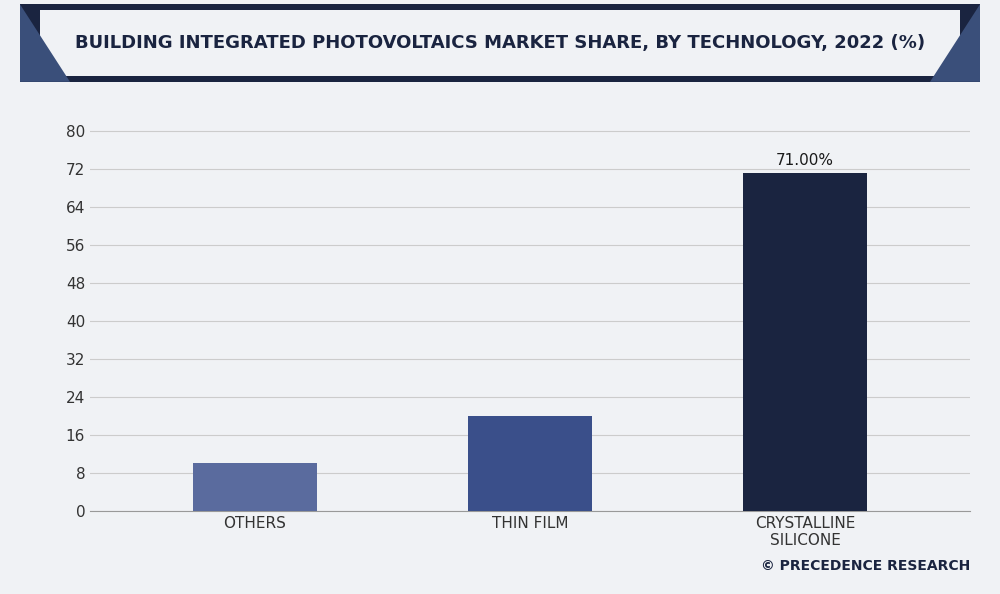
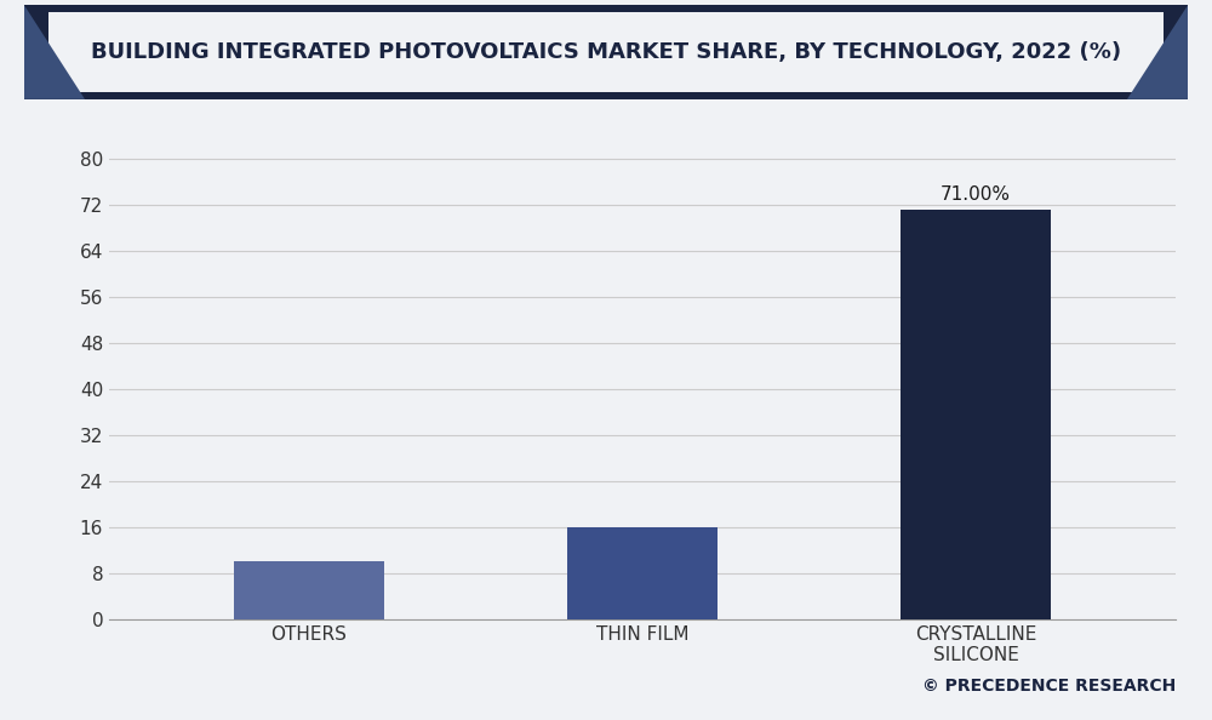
THIN FILM: 20 -> 16
